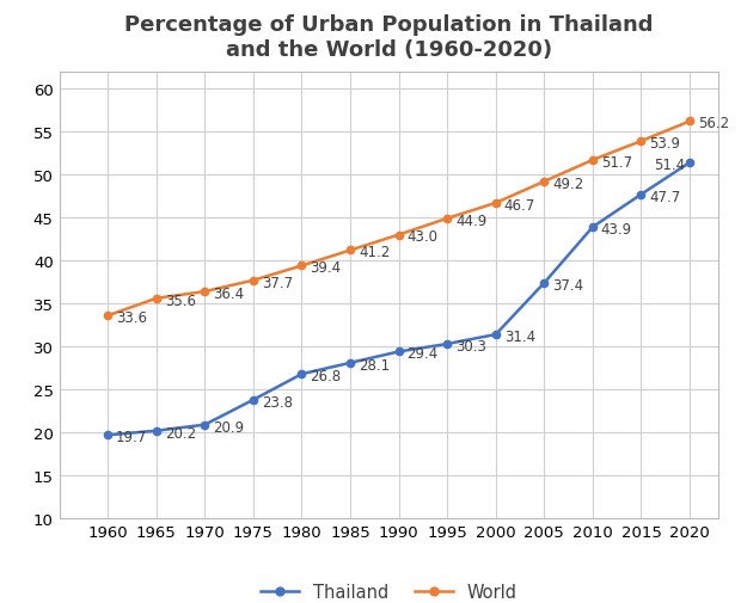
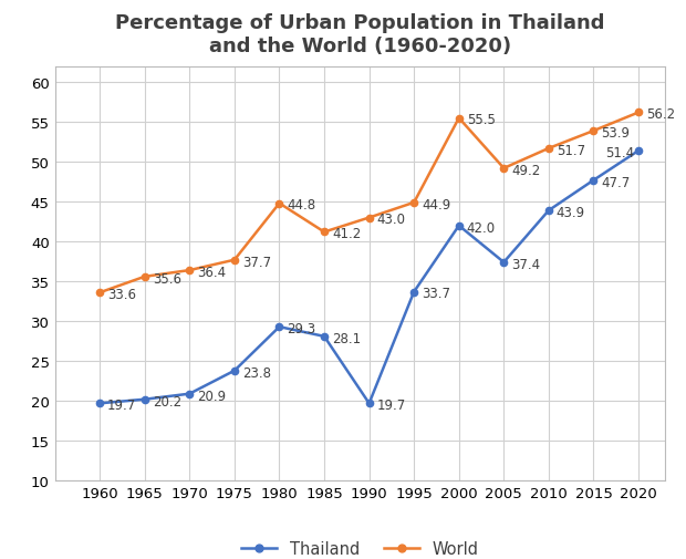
Thailand/1980: 26.8 -> 29.3
World/1980: 39.4 -> 44.8
Thailand/1990: 29.4 -> 19.7
Thailand/1995: 30.3 -> 33.7
Thailand/2000: 31.4 -> 42.0
World/2000: 46.7 -> 55.5
